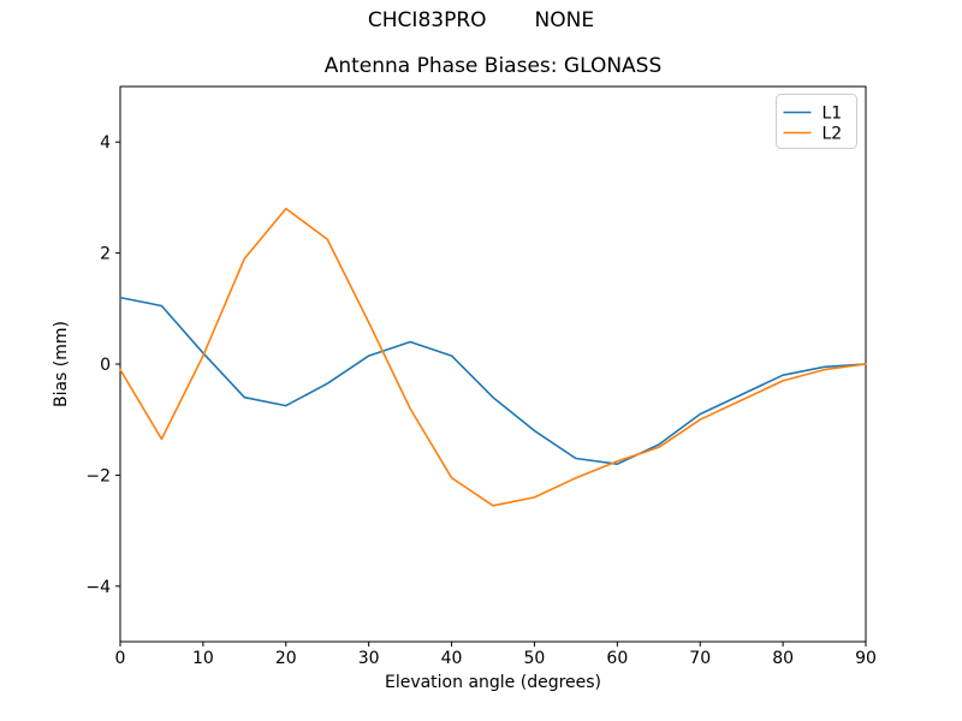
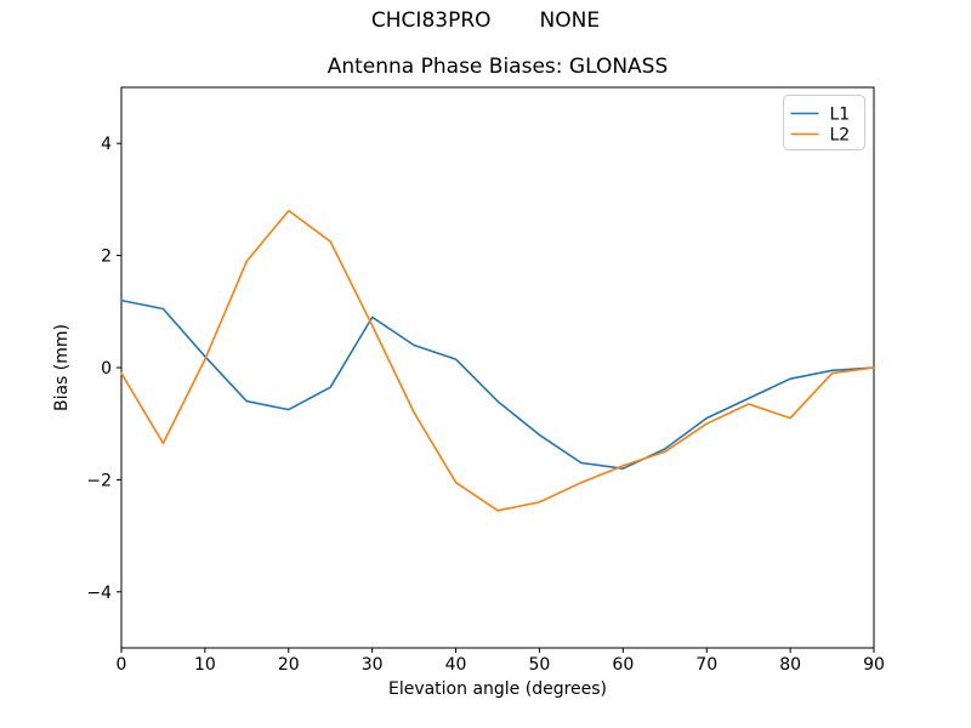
L1/30: 0.1 -> 0.9
L2/80: -0.3 -> -0.9
